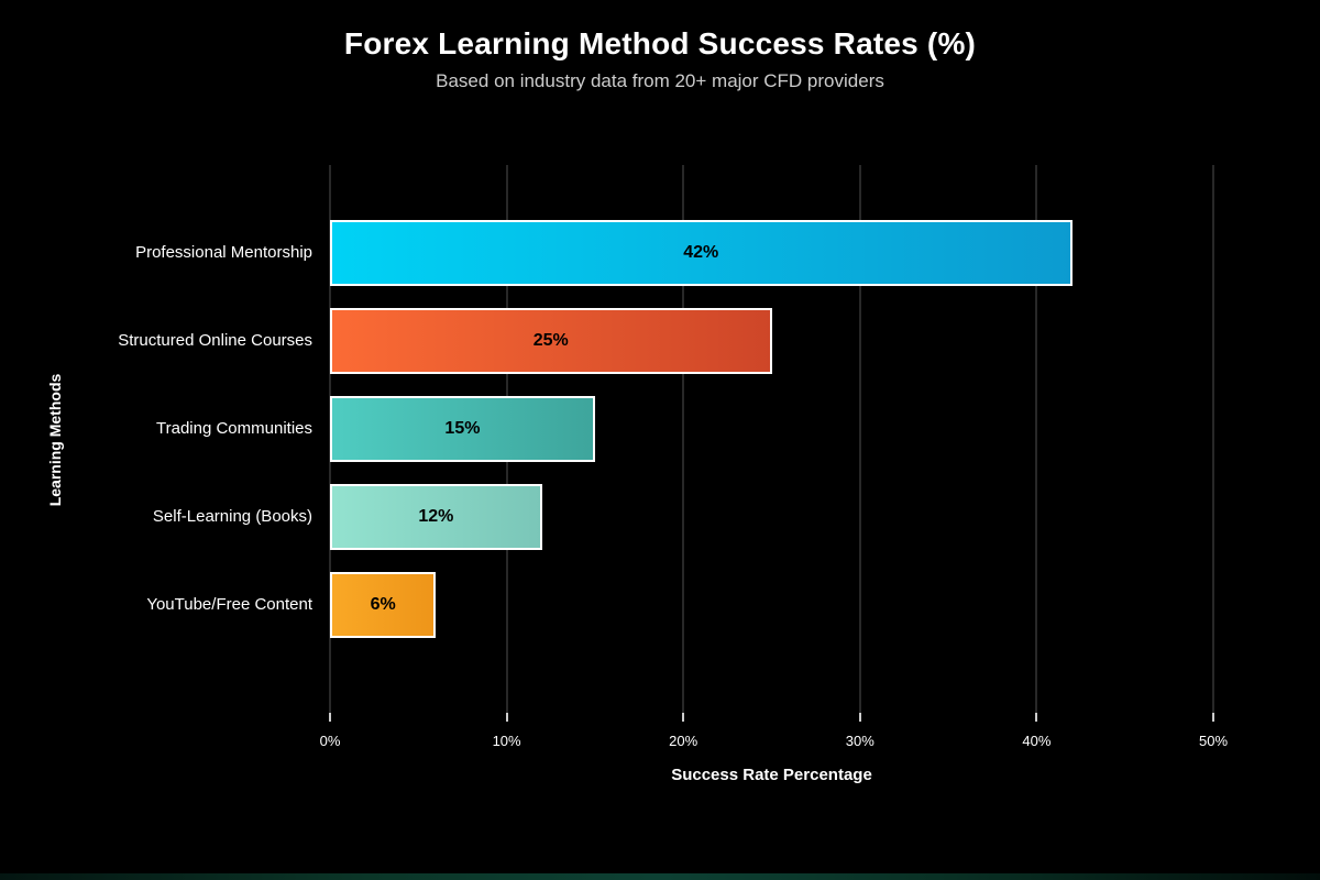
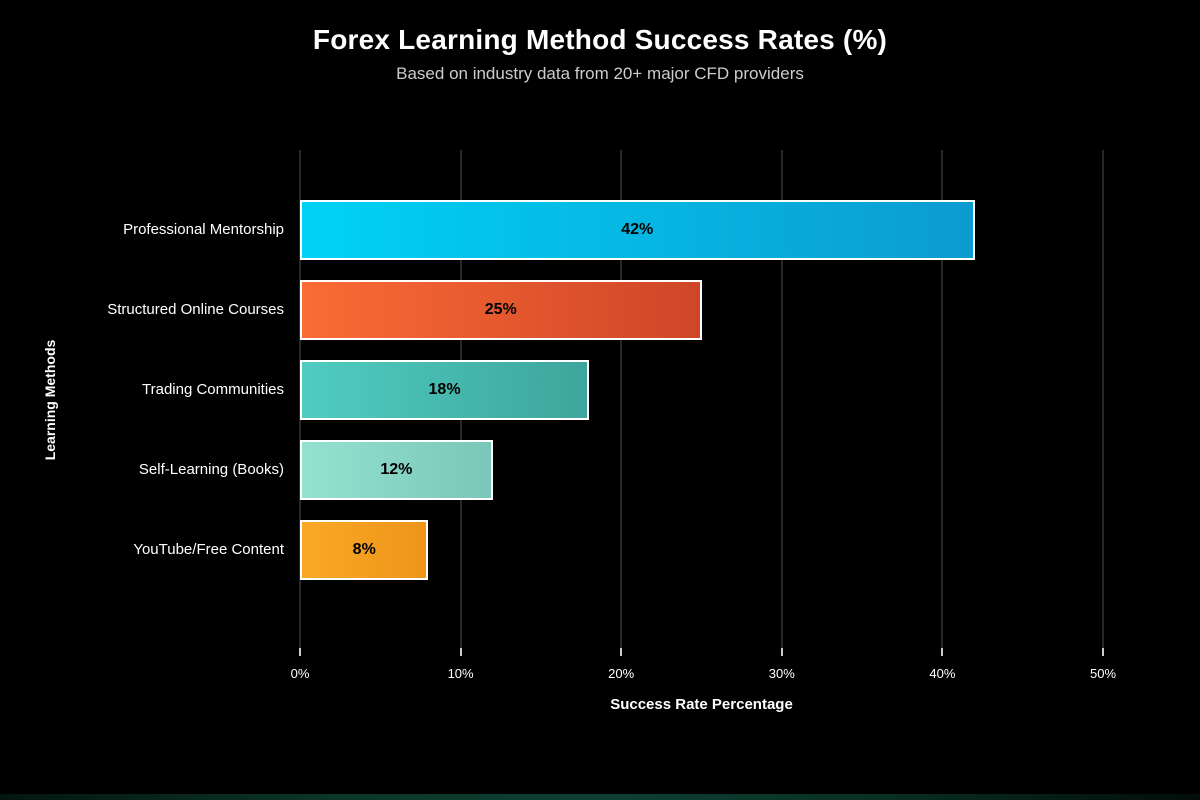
Trading Communities: 15% -> 18%
YouTube/Free Content: 6% -> 8%
